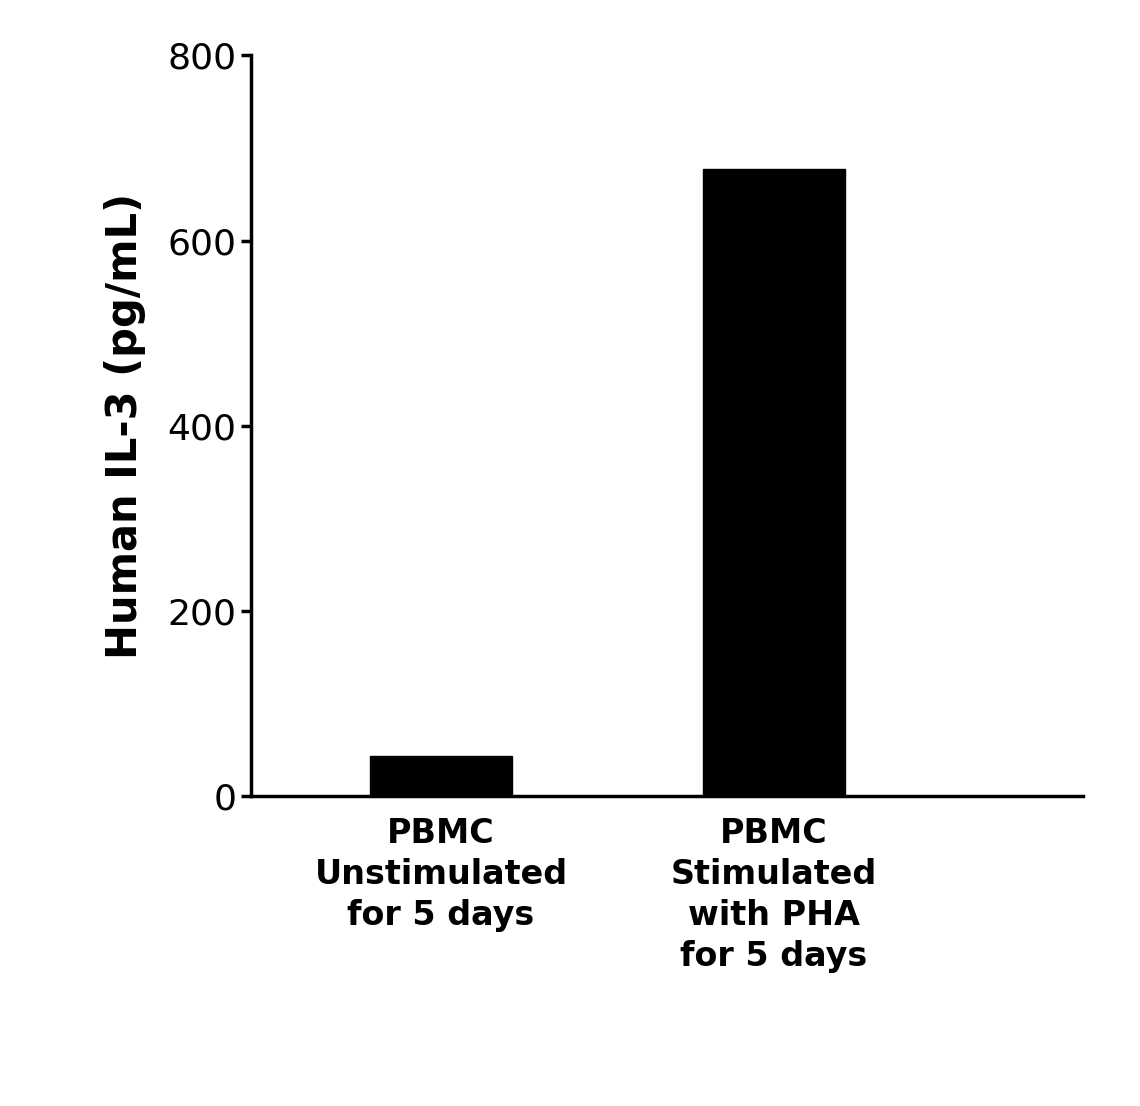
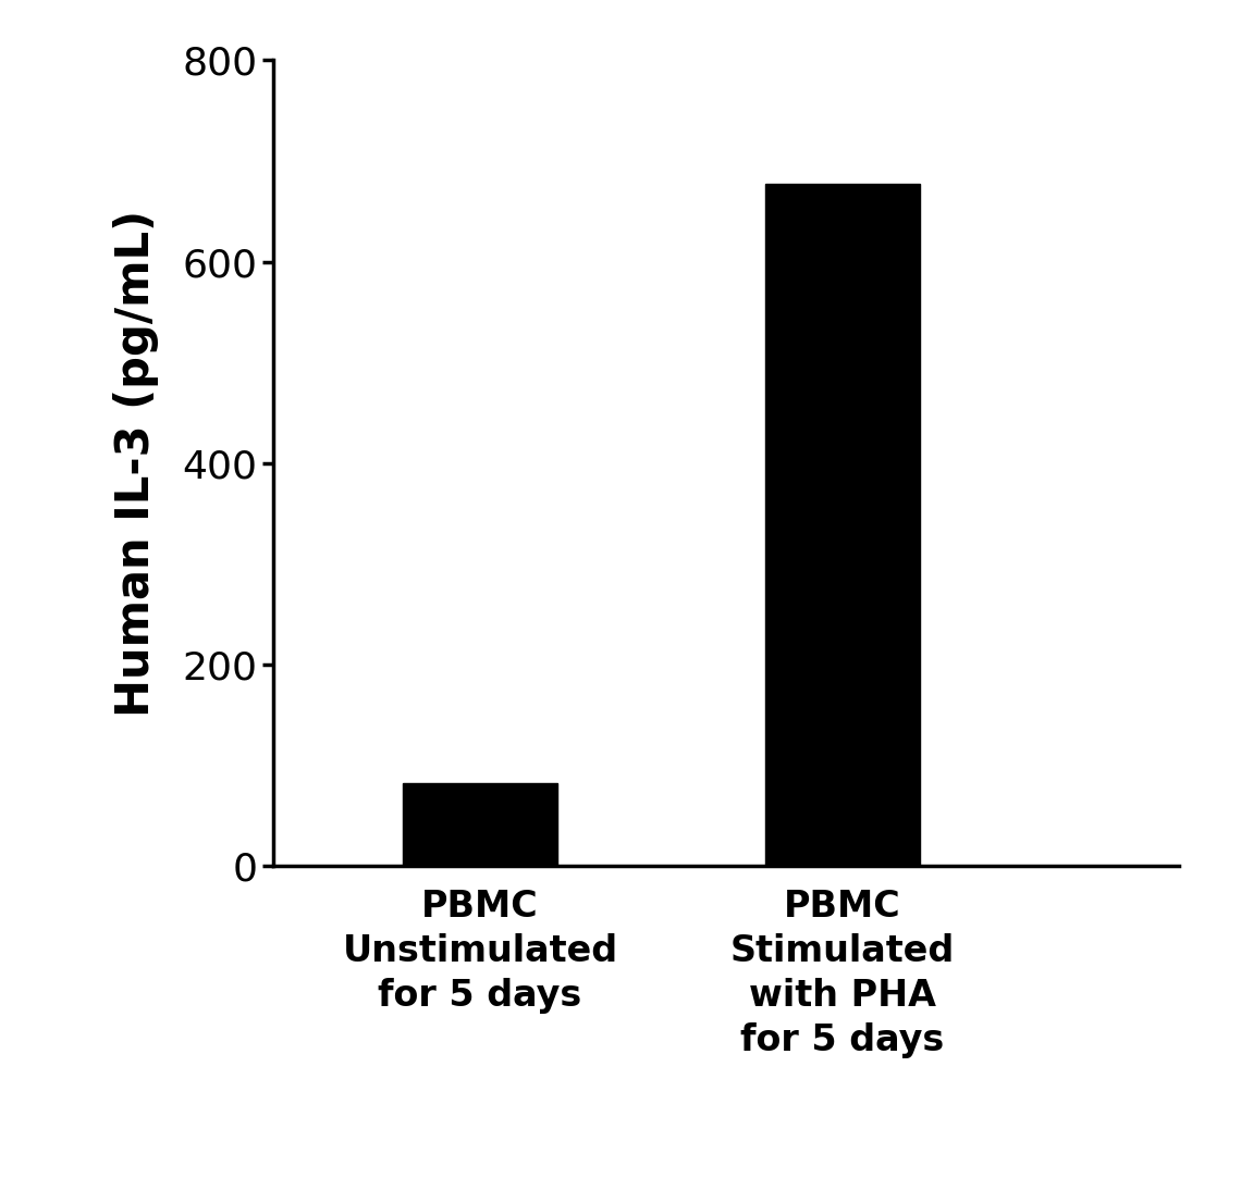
PBMC Unstimulated for 5 days: 43 -> 82
